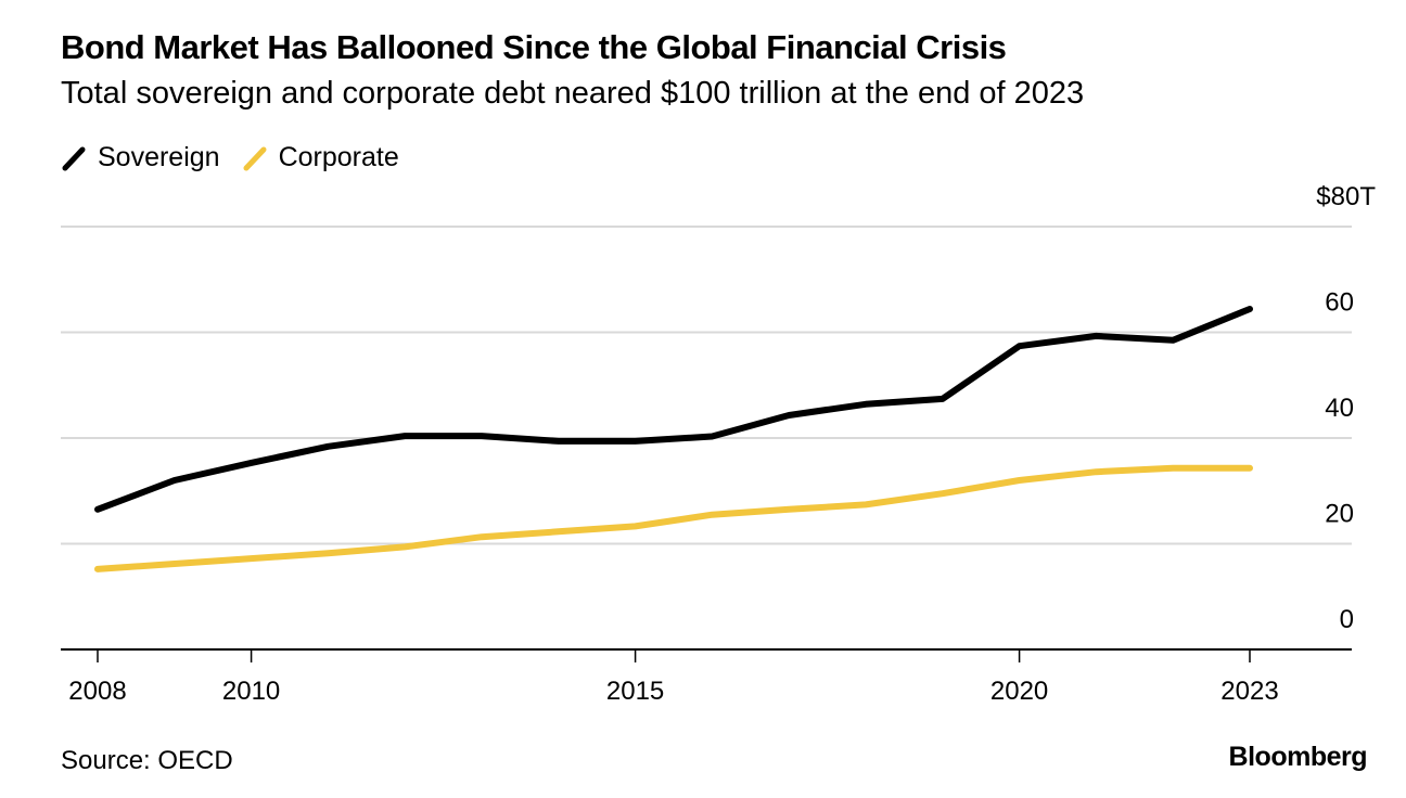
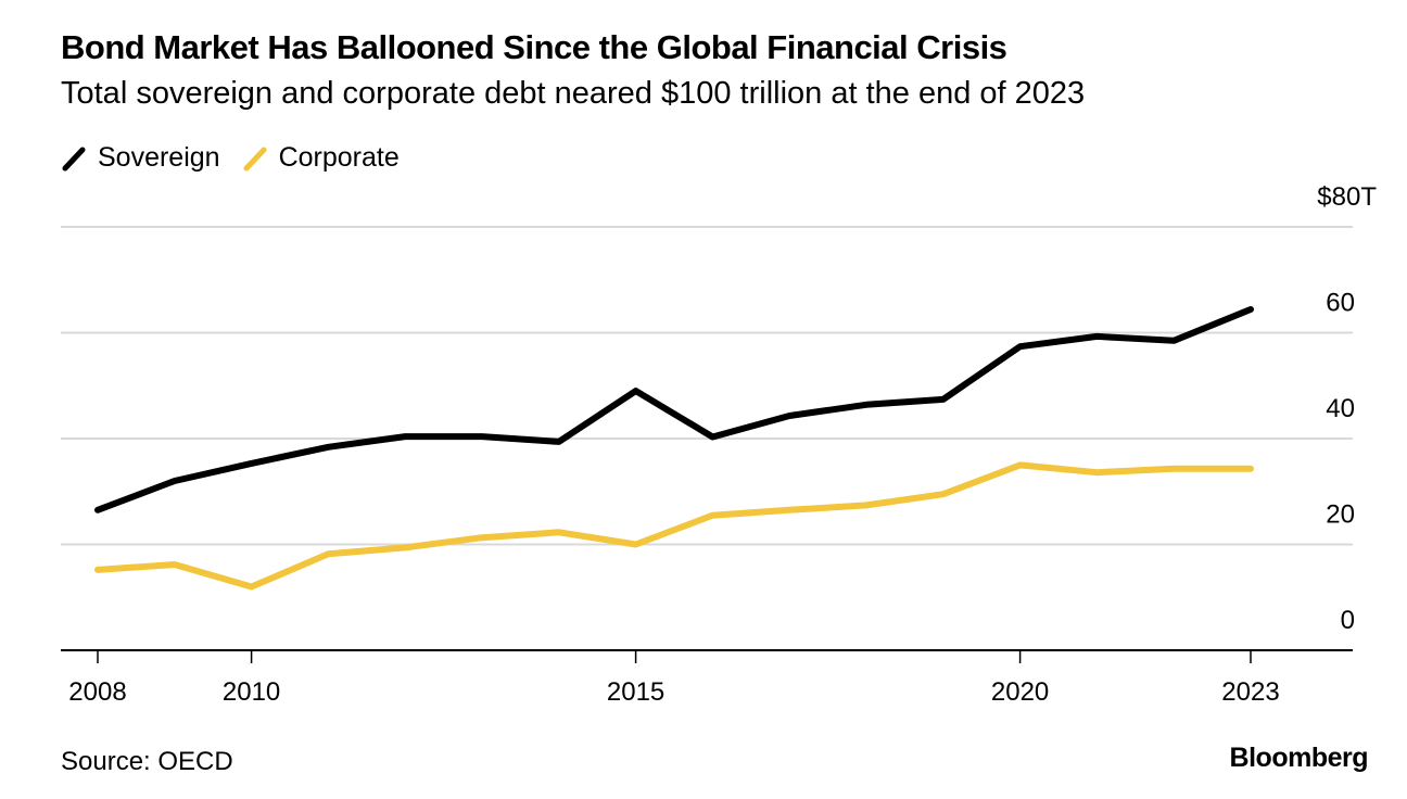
Corporate/2010: 17 -> 12
Sovereign/2015: 39 -> 49
Corporate/2015: 23 -> 20
Corporate/2020: 32 -> 35
